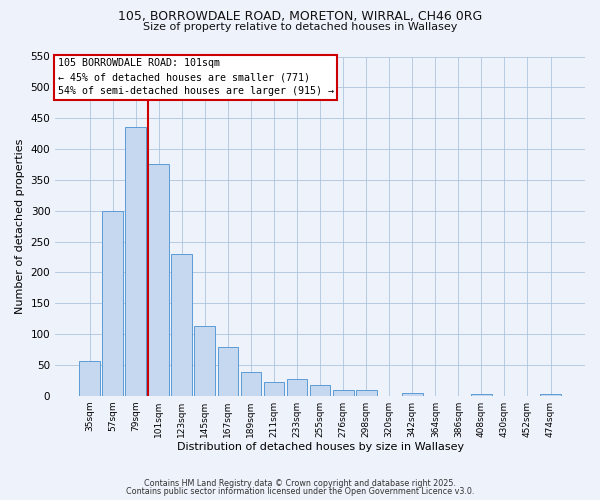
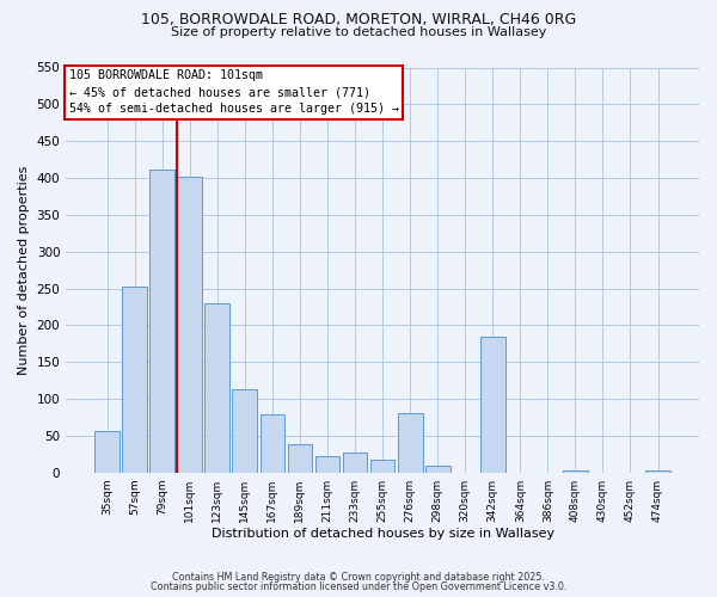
57sqm: 300 -> 252
79sqm: 435 -> 412
101sqm: 375 -> 402
276sqm: 9 -> 80
342sqm: 4 -> 184
